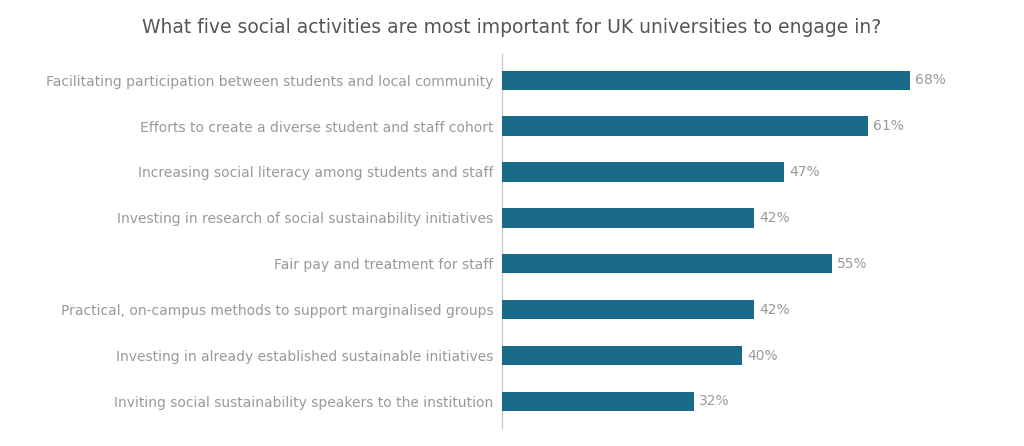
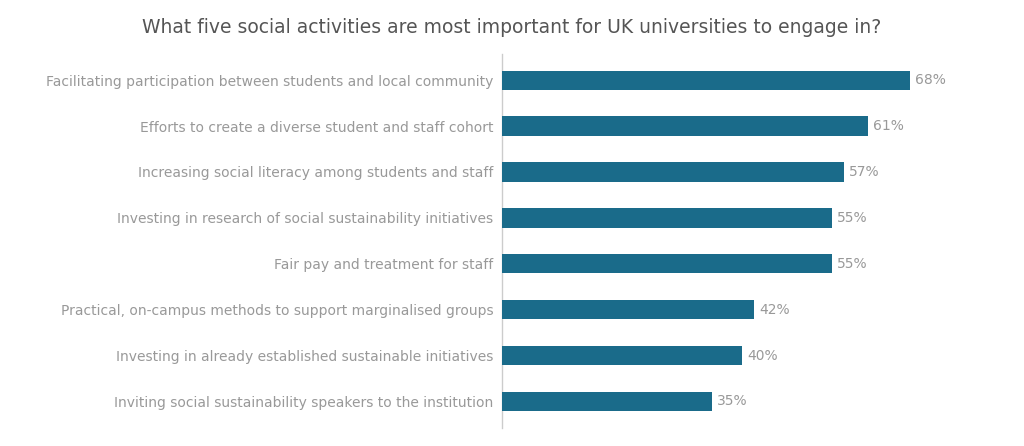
Increasing social literacy among students and staff: 47% -> 57%
Investing in research of social sustainability initiatives: 42% -> 55%
Inviting social sustainability speakers to the institution: 32% -> 35%
